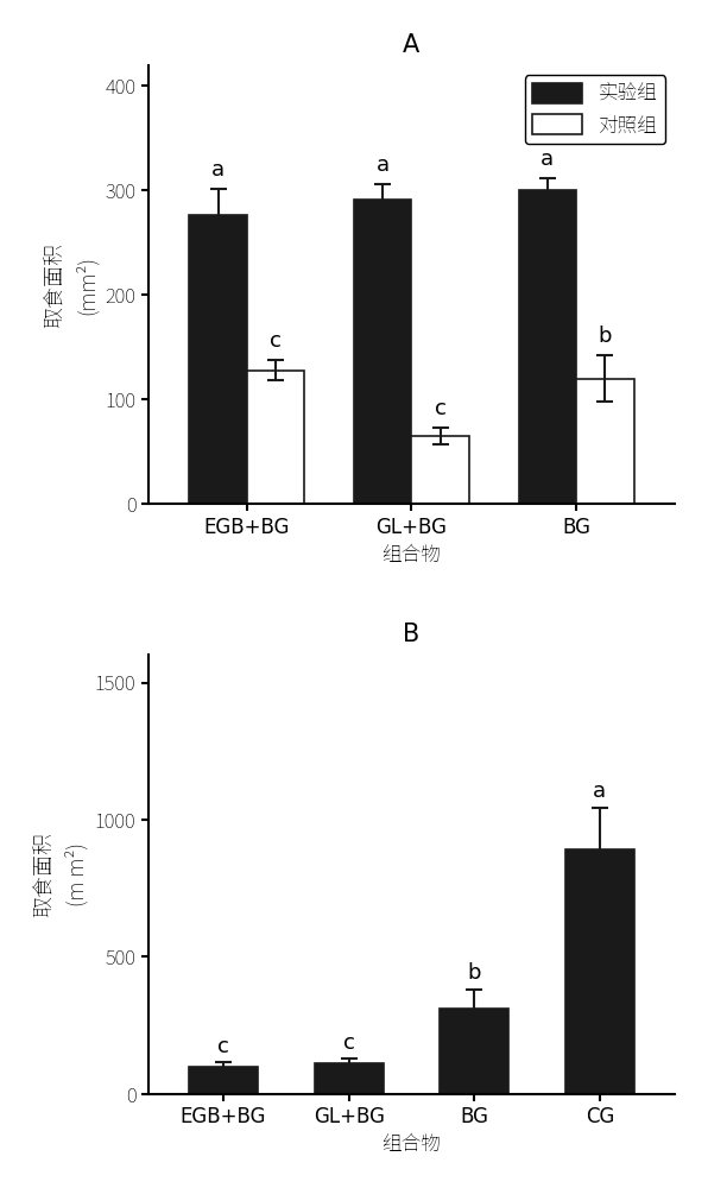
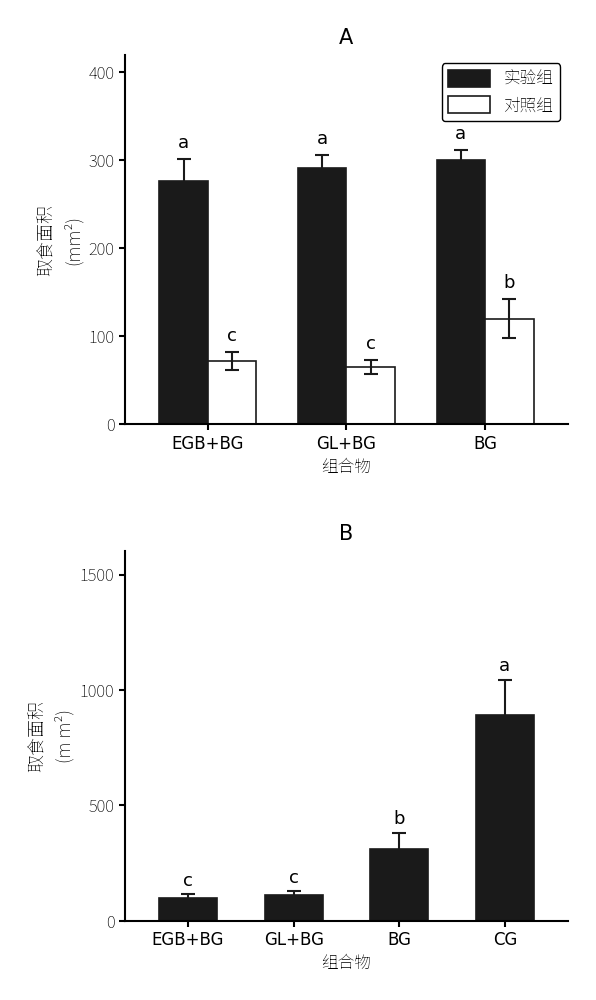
A/对照组/EGB+BG: 128 -> 72
